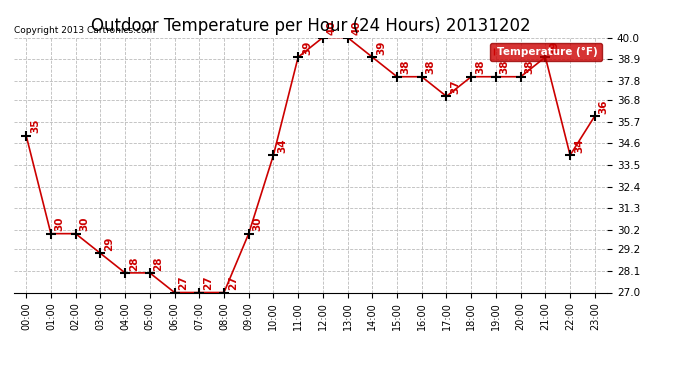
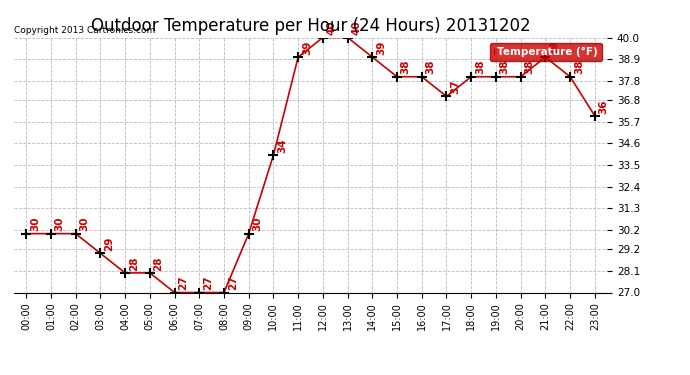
00:00: 35 -> 30
22:00: 34 -> 38
